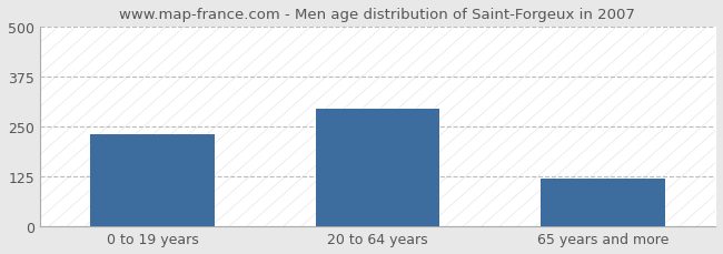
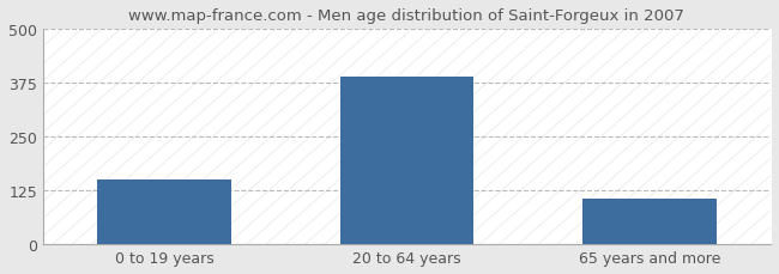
0 to 19 years: 230 -> 150
20 to 64 years: 295 -> 390
65 years and more: 120 -> 105
